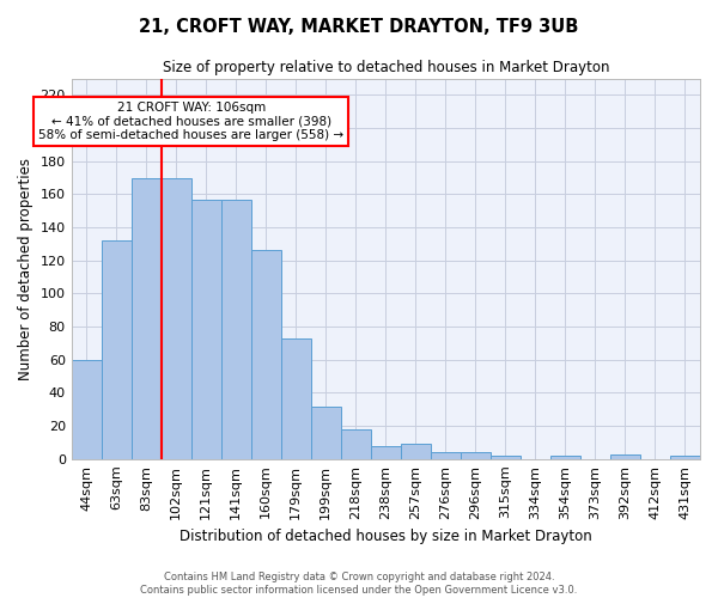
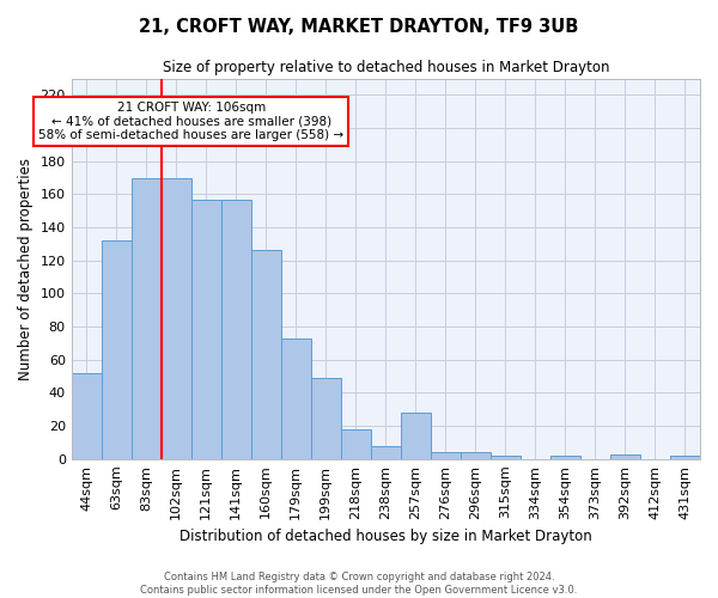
44sqm: 60 -> 52
199sqm: 32 -> 49
257sqm: 9 -> 28
